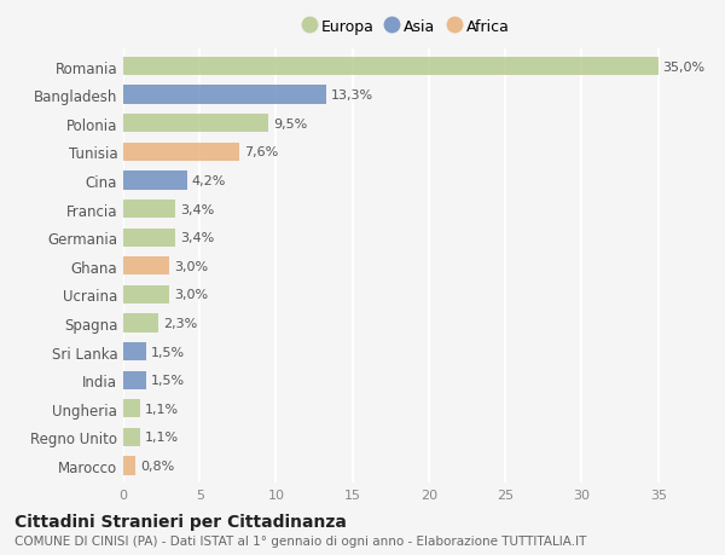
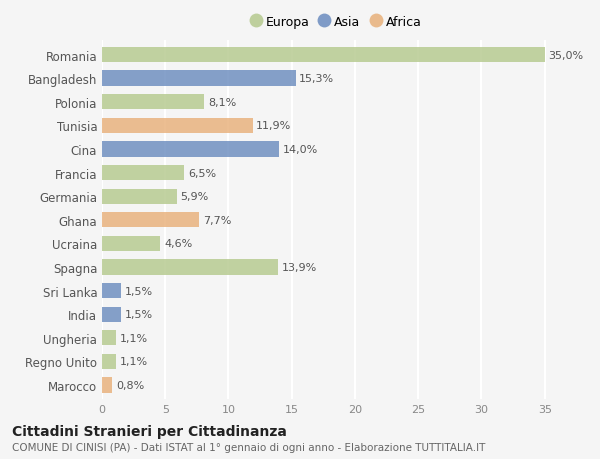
Bangladesh: 13,3% -> 15,3%
Polonia: 9,5% -> 8,1%
Tunisia: 7,6% -> 11,9%
Cina: 4,2% -> 14,0%
Francia: 3,4% -> 6,5%
Germania: 3,4% -> 5,9%
Ghana: 3,0% -> 7,7%
Ucraina: 3,0% -> 4,6%
Spagna: 2,3% -> 13,9%
